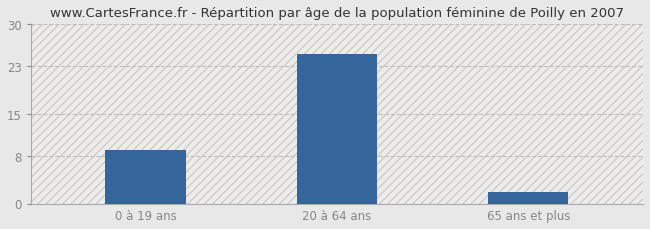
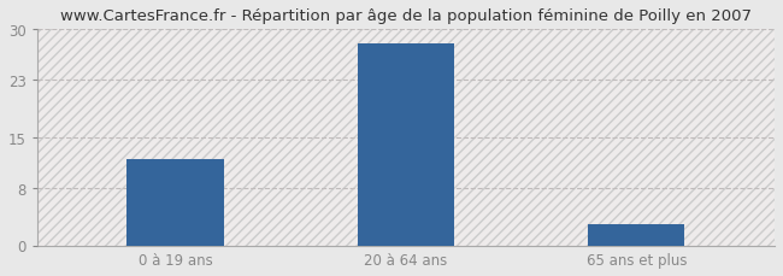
0 à 19 ans: 9 -> 12
20 à 64 ans: 25 -> 28
65 ans et plus: 2 -> 3
